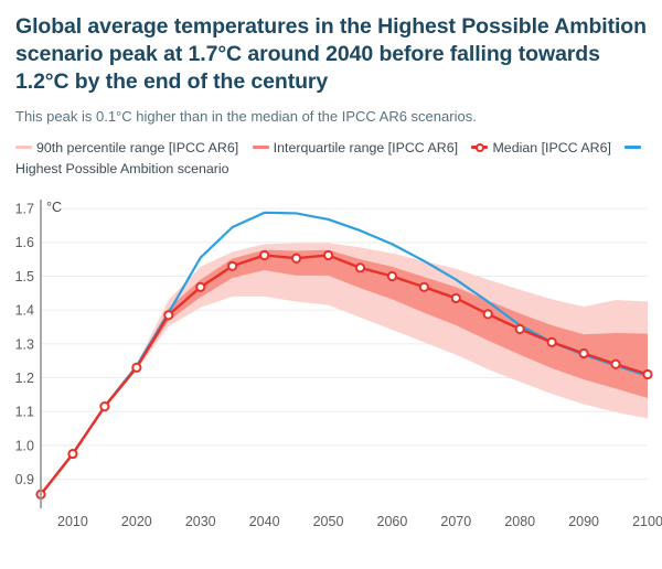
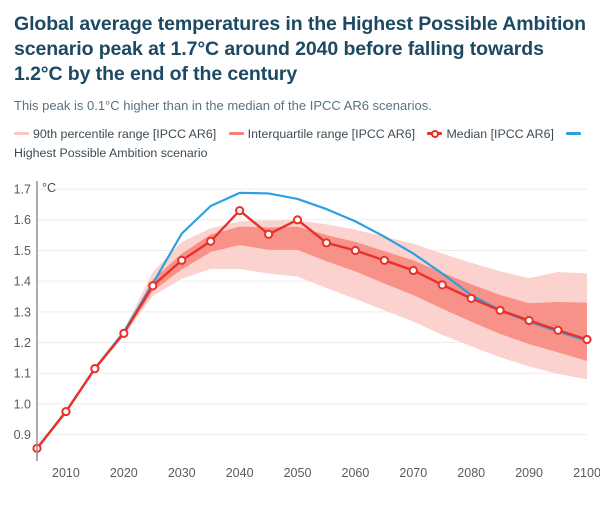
Median [IPCC AR6]/2040: 1.56 -> 1.63
Median [IPCC AR6]/2050: 1.56 -> 1.60
